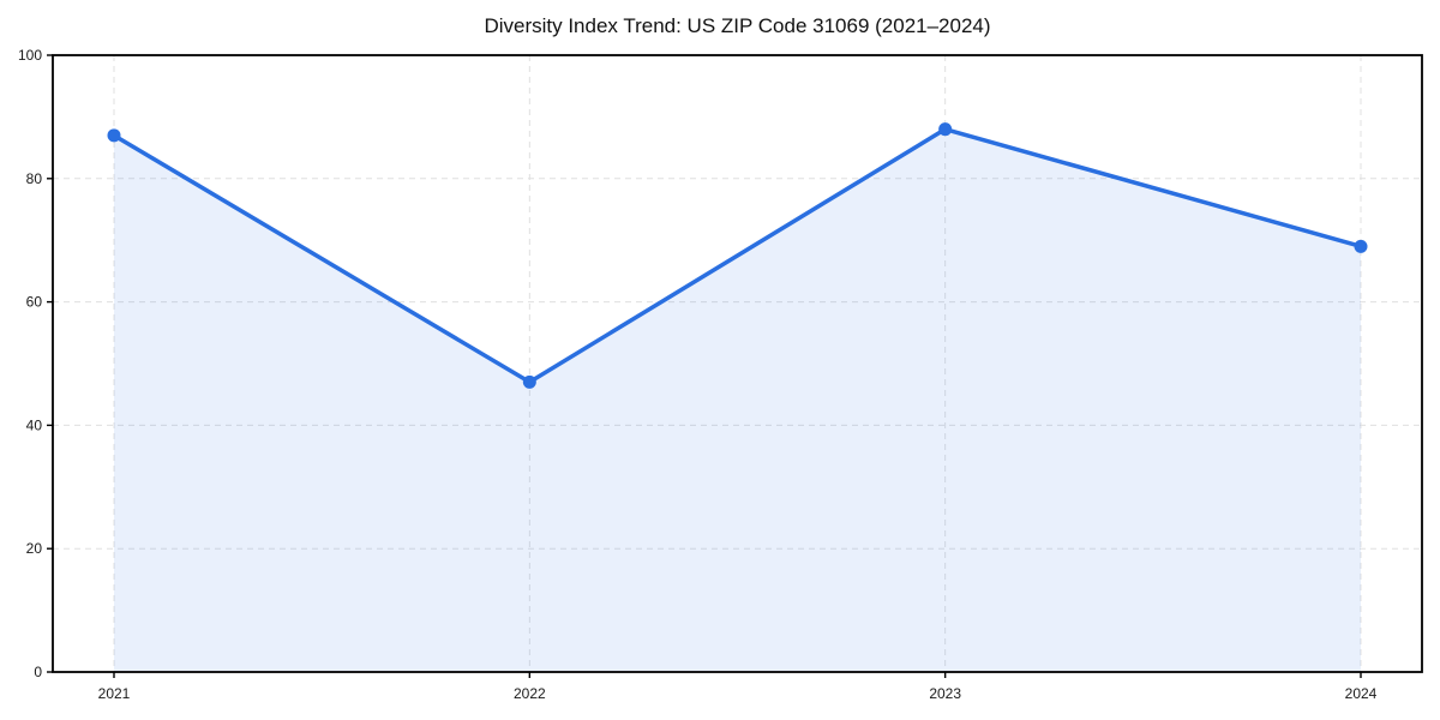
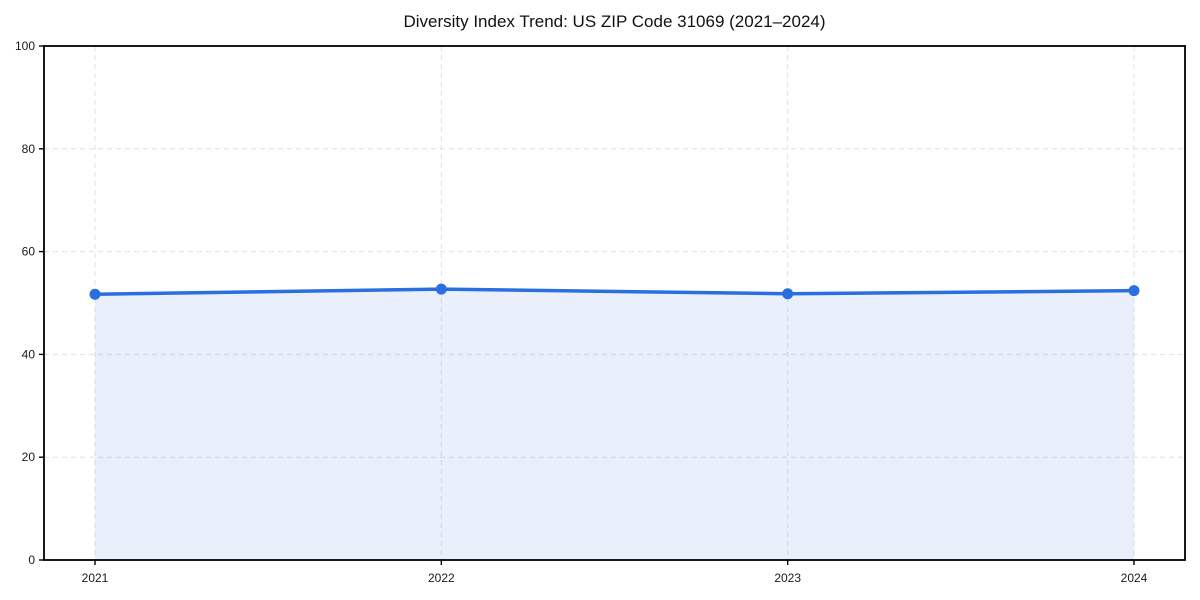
2021: 87 -> 52
2022: 47 -> 53
2023: 88 -> 52
2024: 69 -> 52
